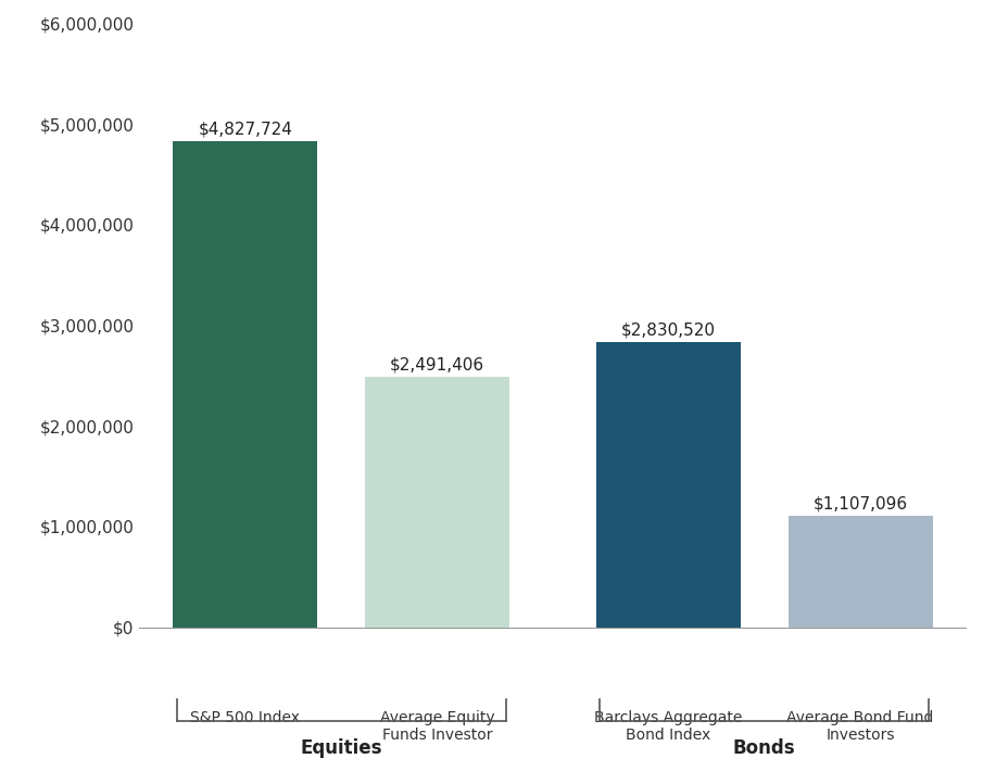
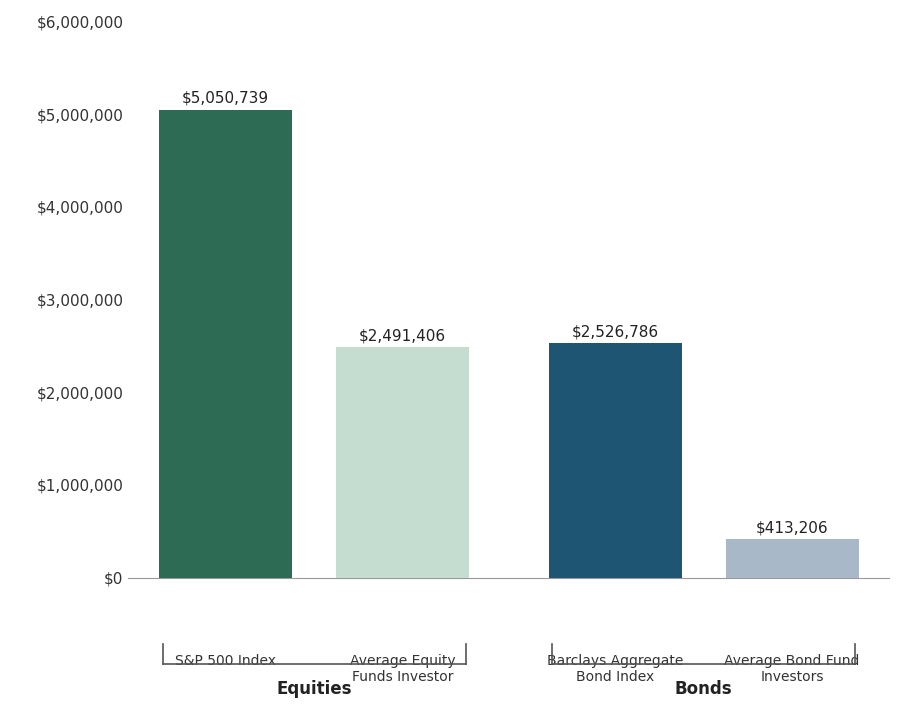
S&P 500 Index: $4,827,724 -> $5,050,739
Barclays Aggregate Bond Index: $2,830,520 -> $2,526,786
Average Bond Fund Investors: $1,107,096 -> $413,206
